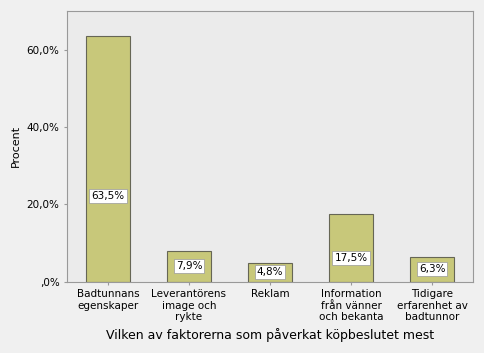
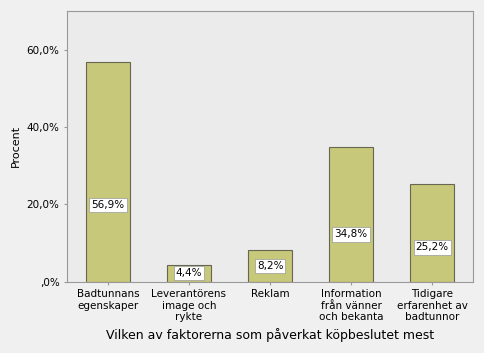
Badtunnans egenskaper: 63,5% -> 56,9%
Leverantörens image och rykte: 7,9% -> 4,4%
Reklam: 4,8% -> 8,2%
Information från vänner och bekanta: 17,5% -> 34,8%
Tidigare erfarenhet av badtunnor: 6,3% -> 25,2%
